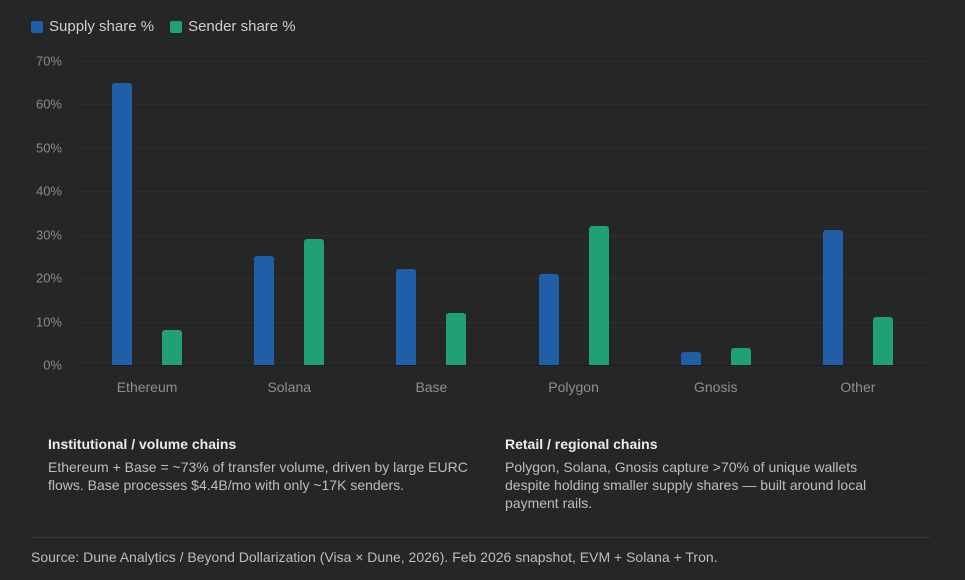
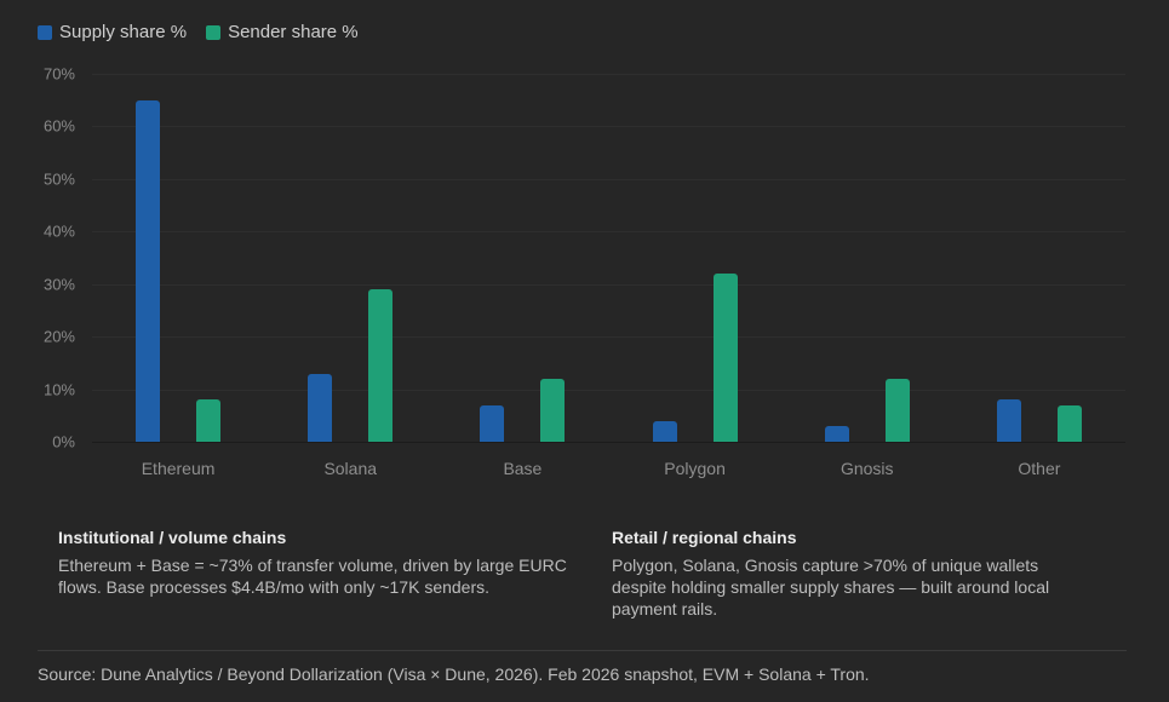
Supply share %/Solana: 25% -> 13%
Supply share %/Base: 22% -> 7%
Supply share %/Polygon: 21% -> 4%
Sender share %/Gnosis: 4% -> 12%
Supply share %/Other: 31% -> 8%
Sender share %/Other: 11% -> 7%
